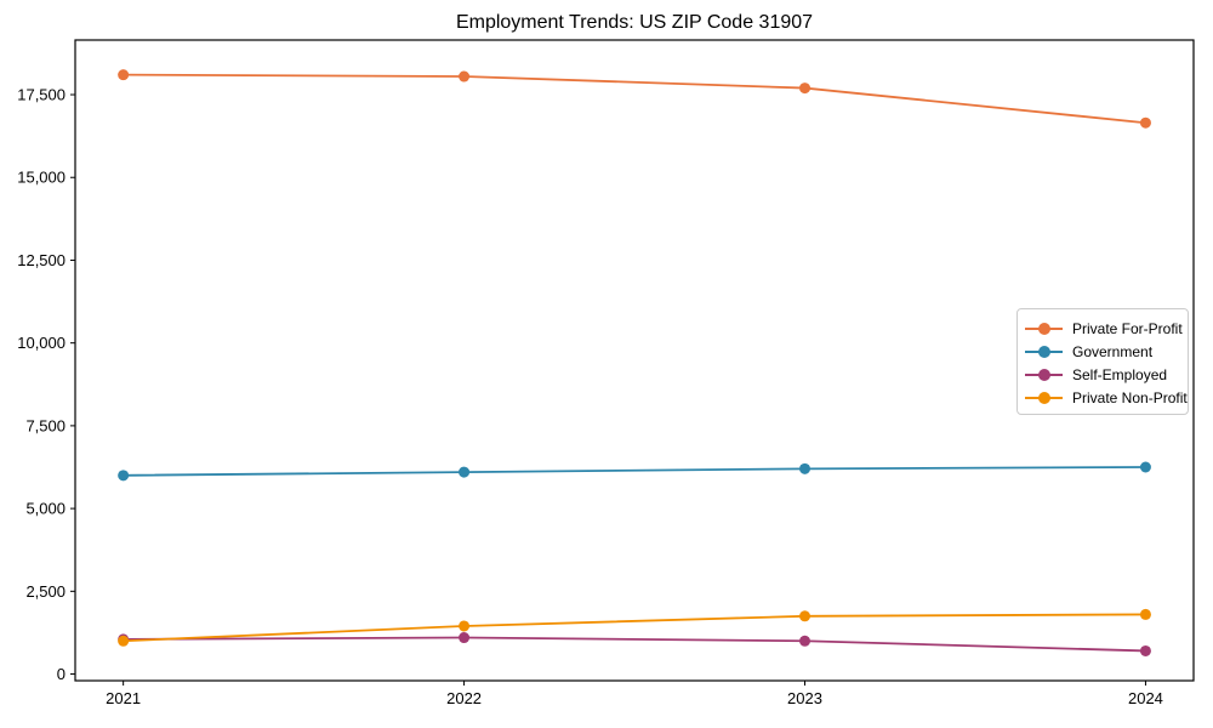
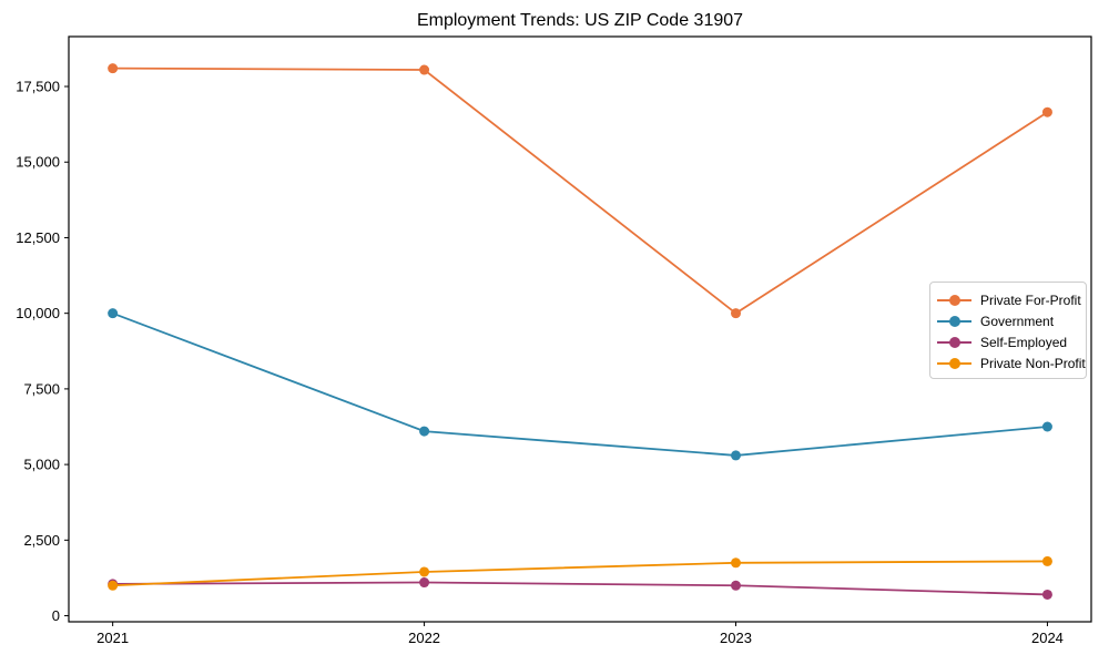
Government/2021: 6000 -> 10000
Private For-Profit/2023: 17700 -> 10000
Government/2023: 6200 -> 5300
